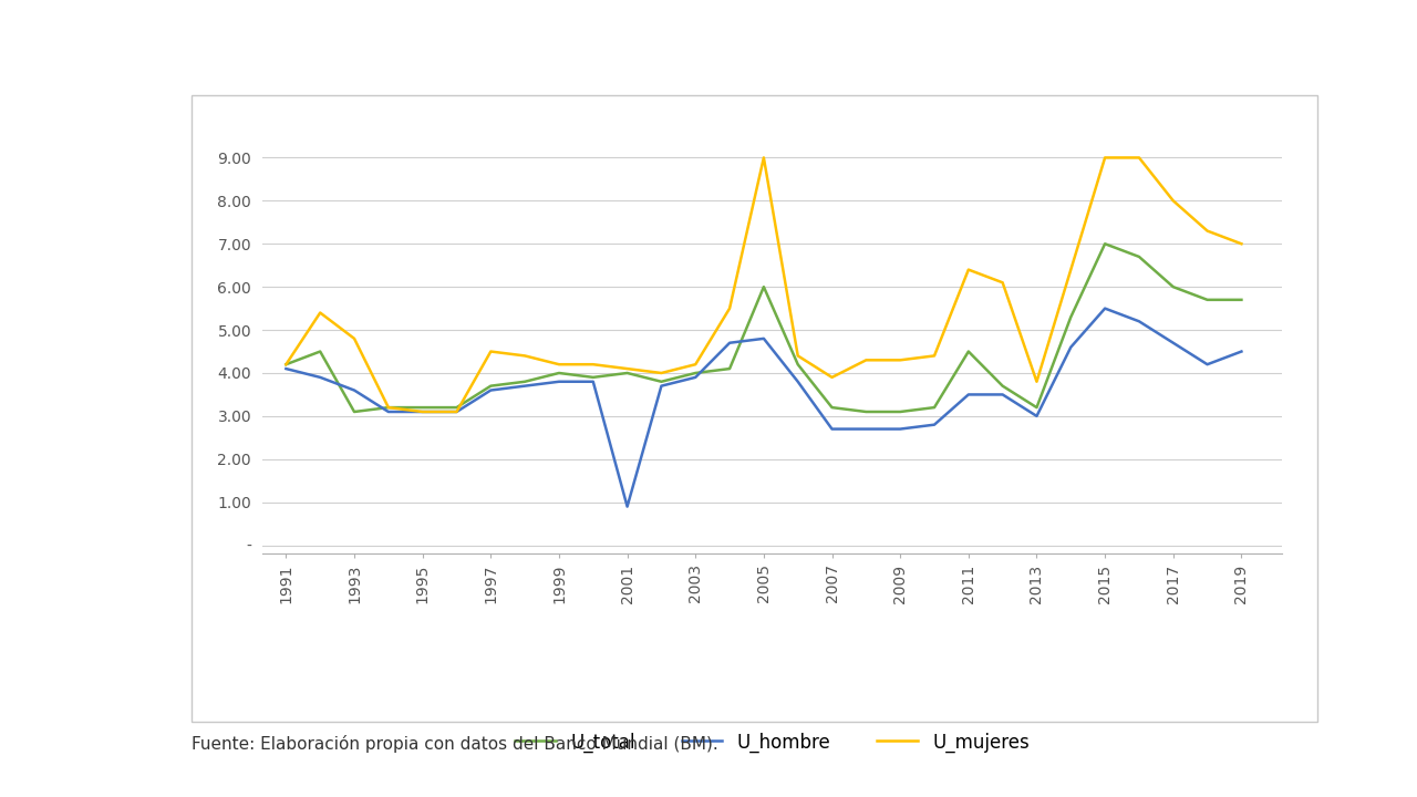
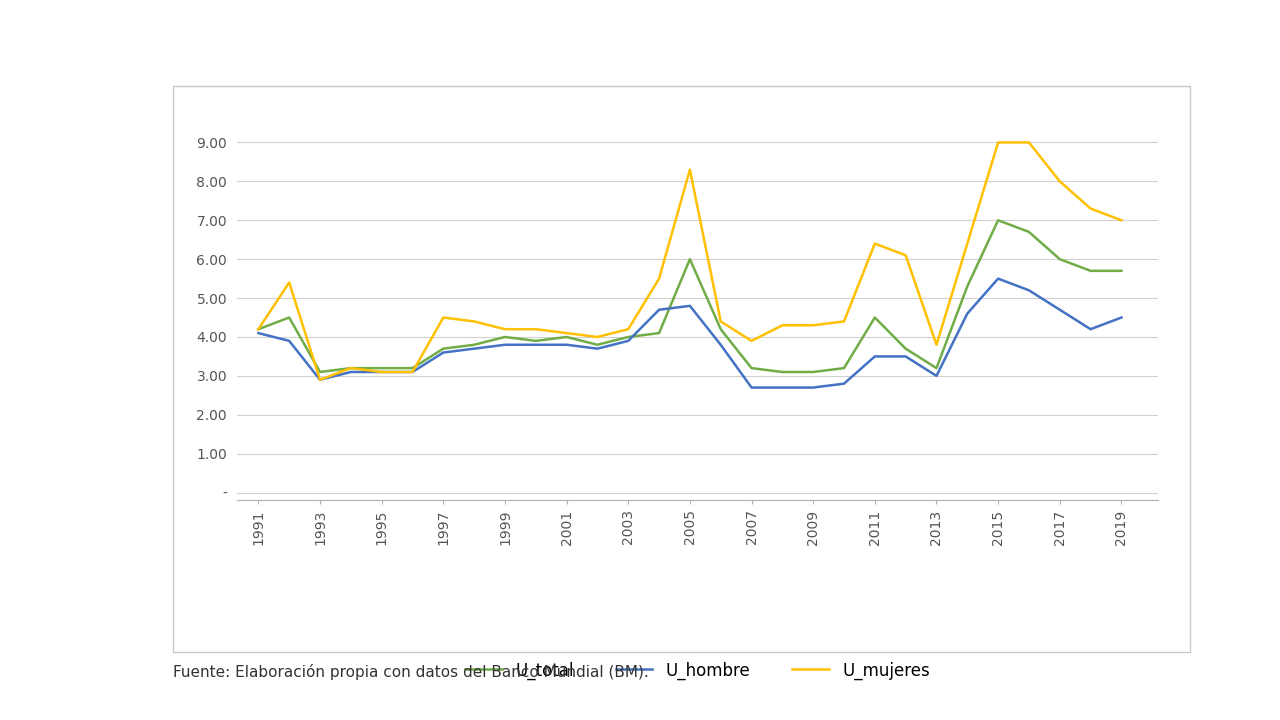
U_hombre/1993: 3.6 -> 2.9
U_mujeres/1993: 4.8 -> 2.9
U_hombre/2001: 0.9 -> 3.8
U_mujeres/2005: 9.0 -> 8.3
